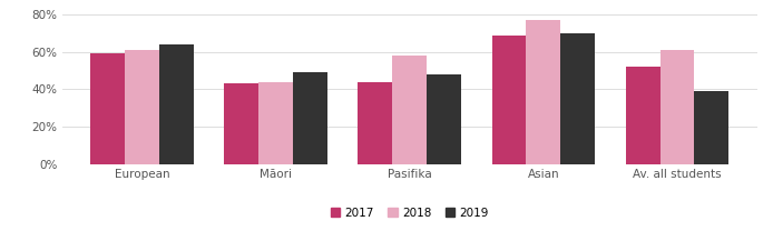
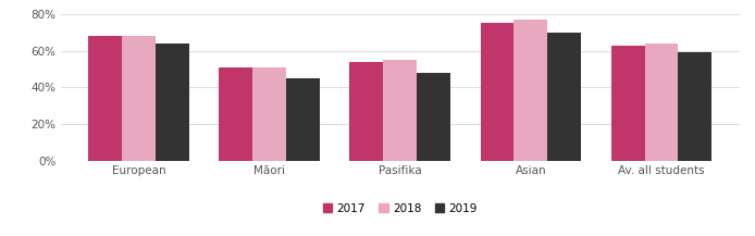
2017/European: 59% -> 68%
2018/European: 61% -> 68%
2017/Māori: 43% -> 51%
2018/Māori: 44% -> 51%
2019/Māori: 49% -> 45%
2017/Pasifika: 44% -> 54%
2018/Pasifika: 58% -> 55%
2017/Asian: 69% -> 75%
2017/Av. all students: 52% -> 63%
2018/Av. all students: 61% -> 64%
2019/Av. all students: 39% -> 59%
